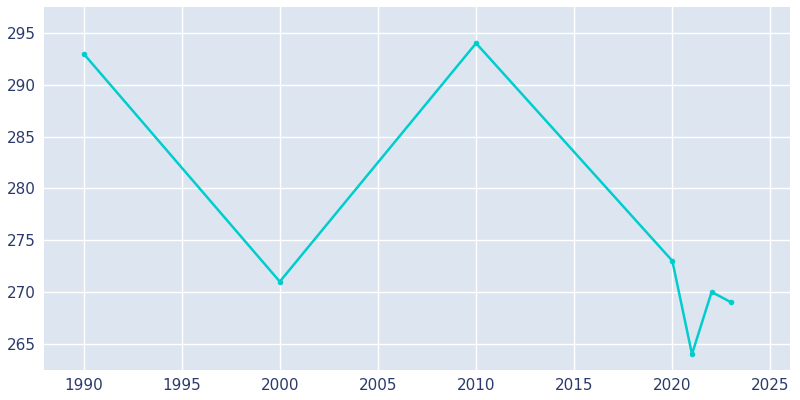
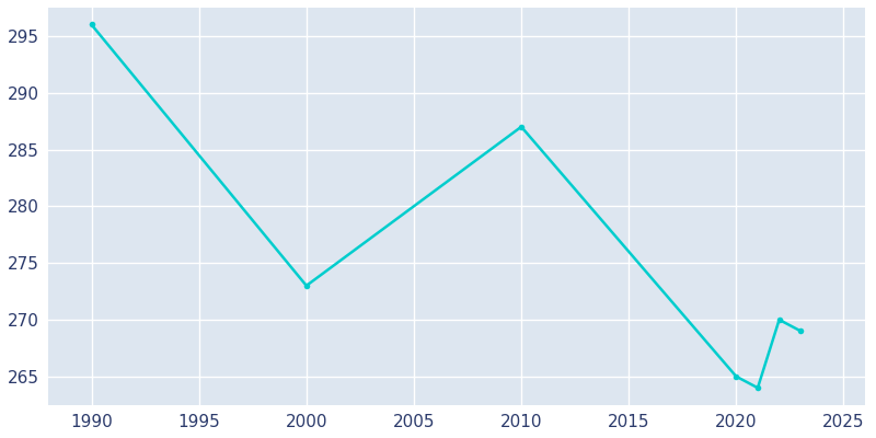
1990: 293 -> 296
2000: 271 -> 273
2010: 294 -> 287
2020: 273 -> 265
